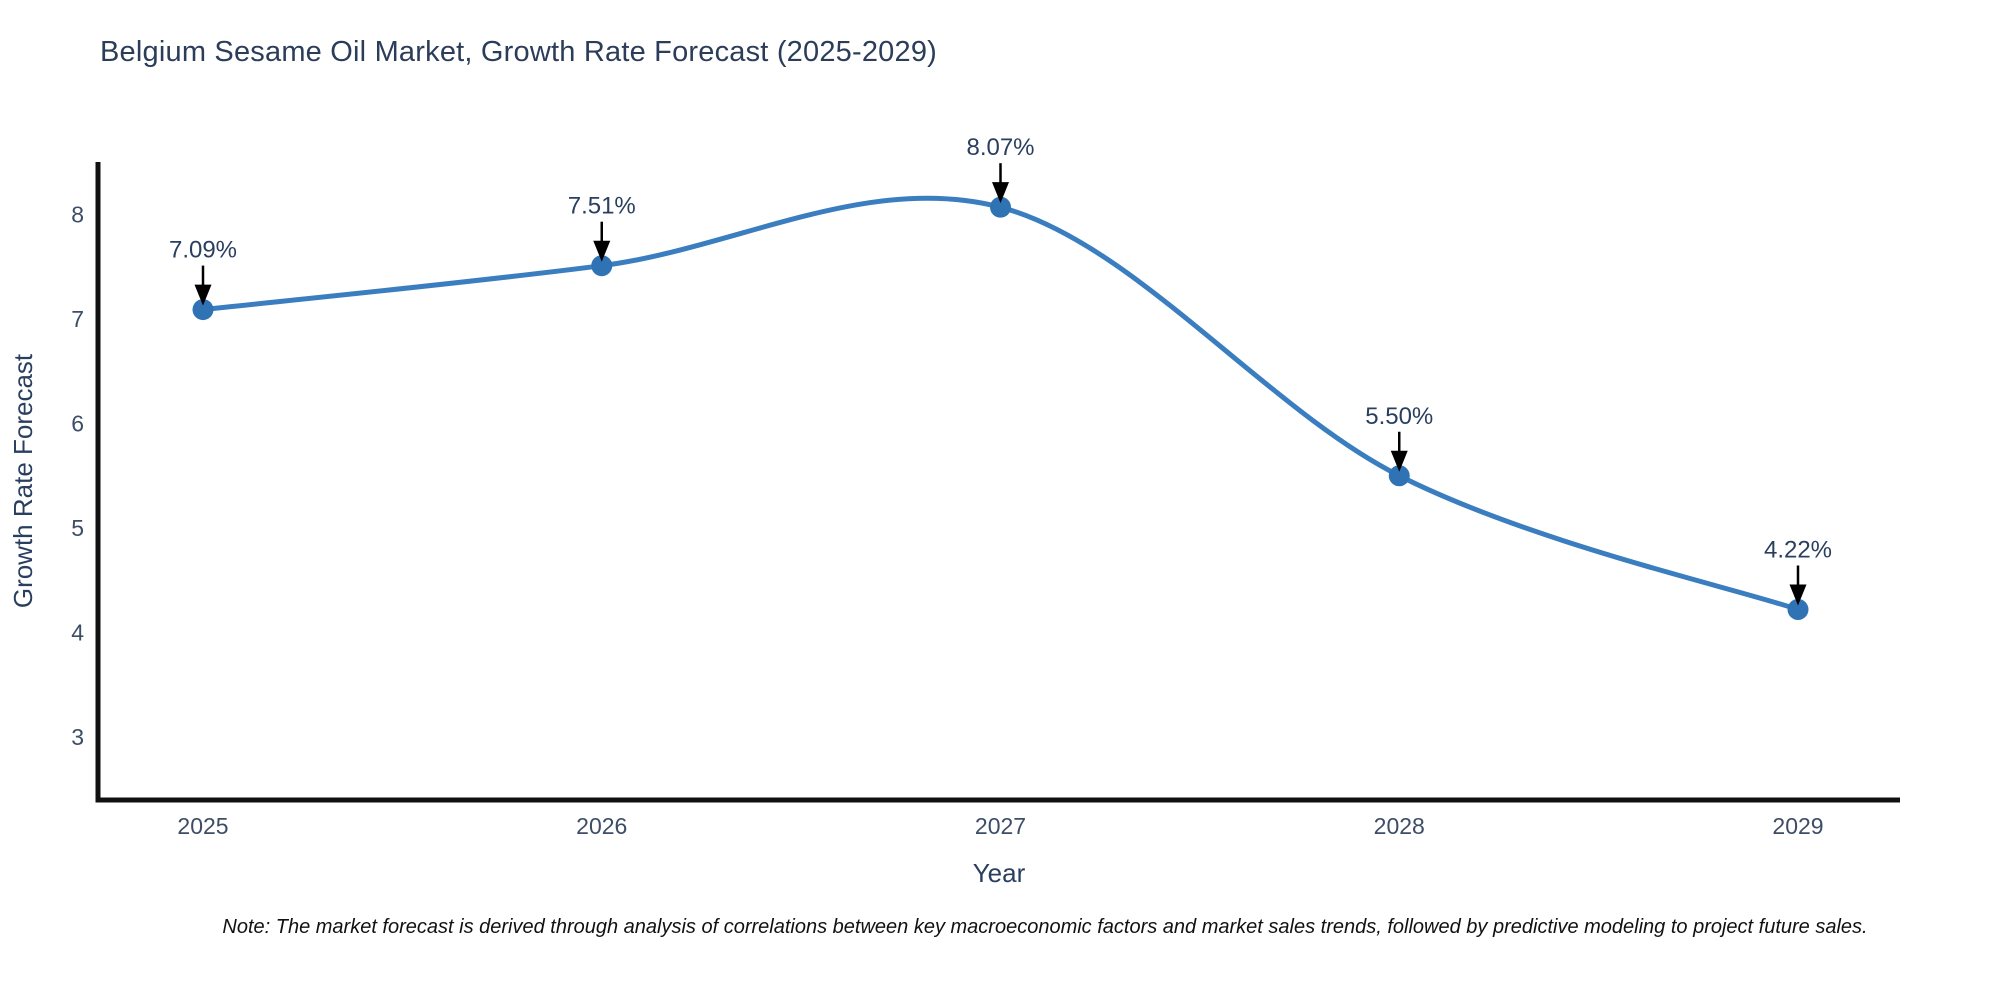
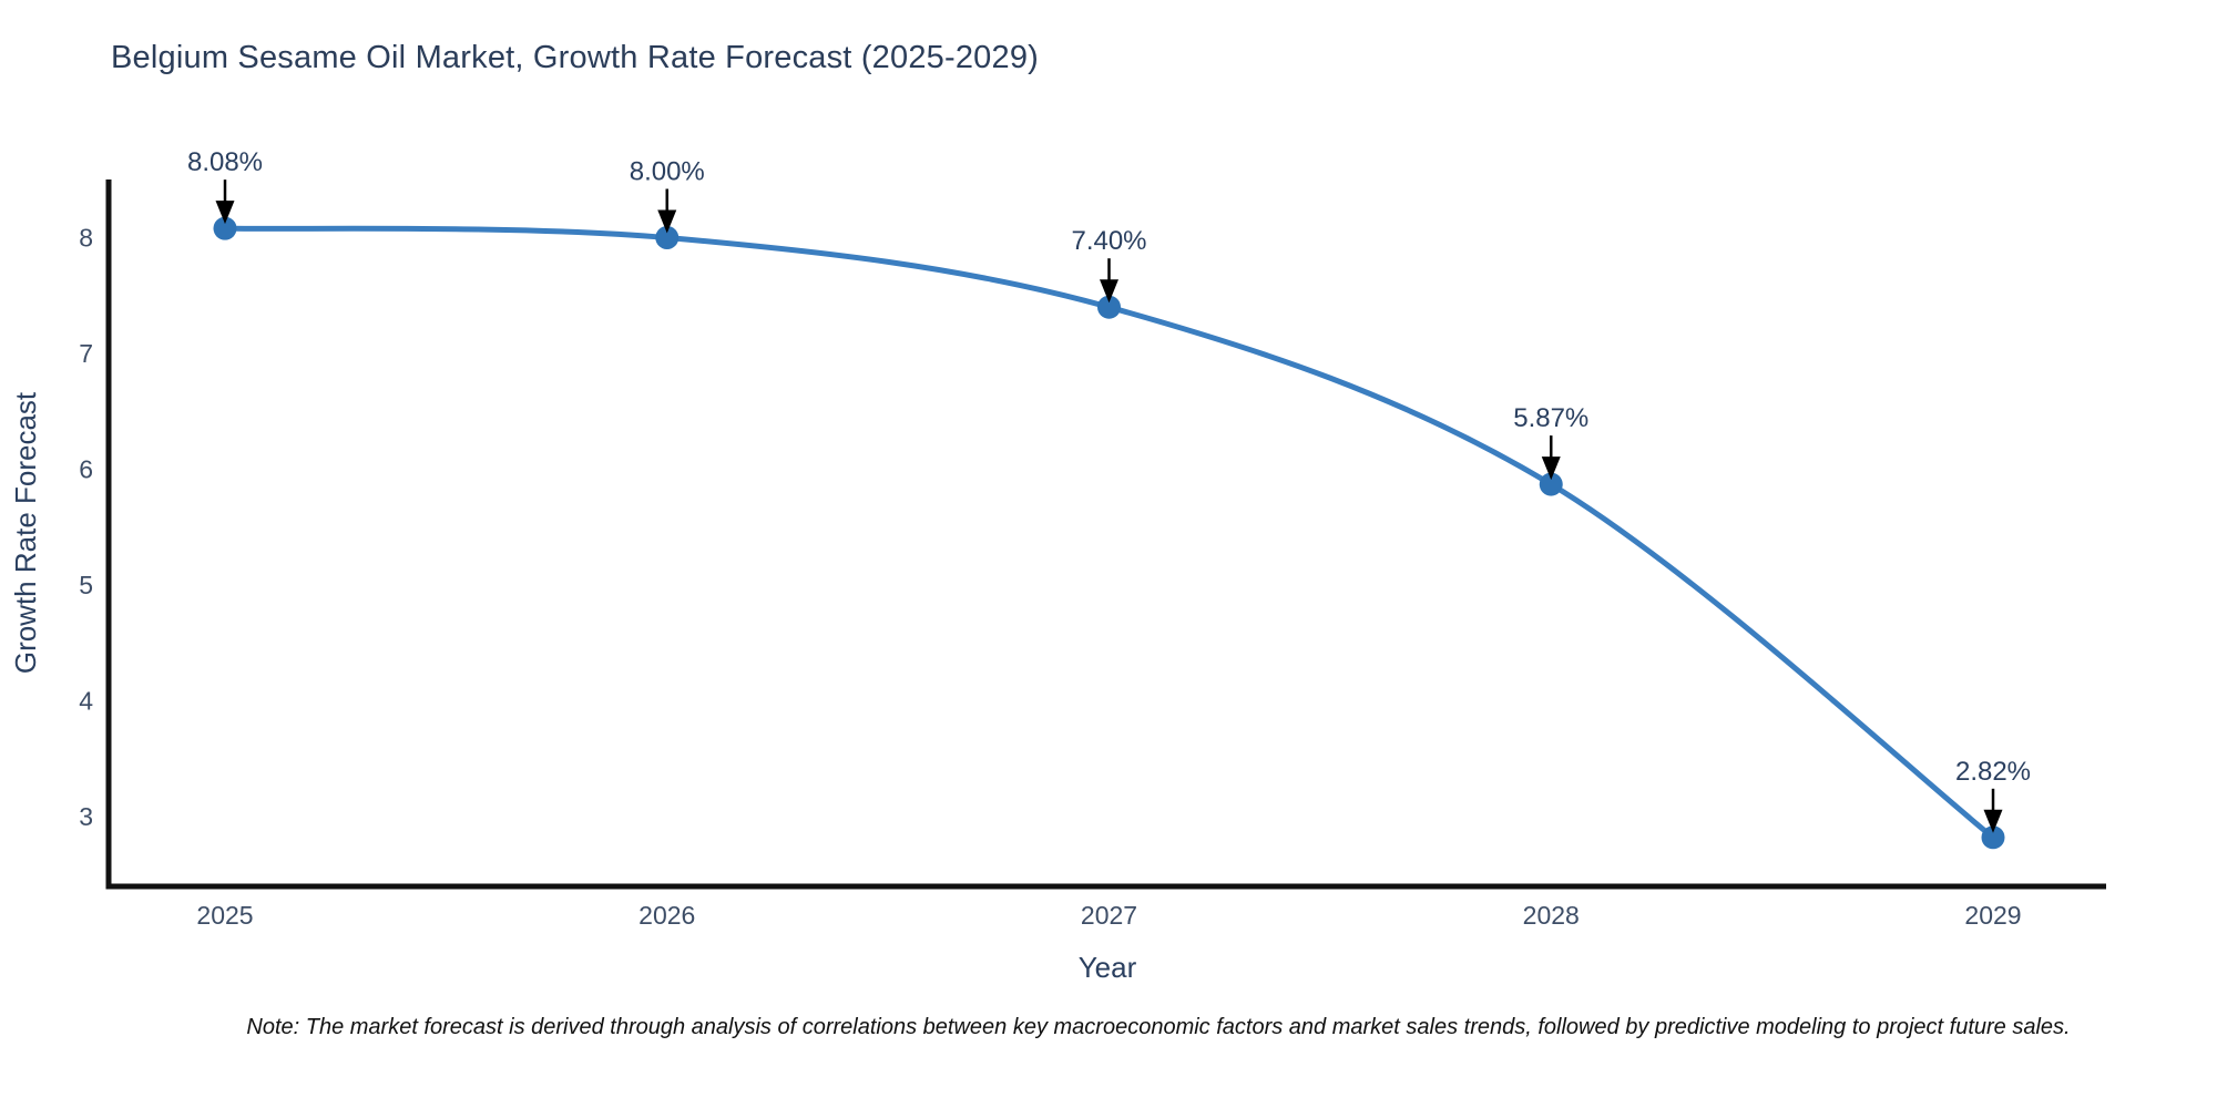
2025: 7.09% -> 8.08%
2026: 7.51% -> 8.00%
2027: 8.07% -> 7.40%
2028: 5.50% -> 5.87%
2029: 4.22% -> 2.82%
